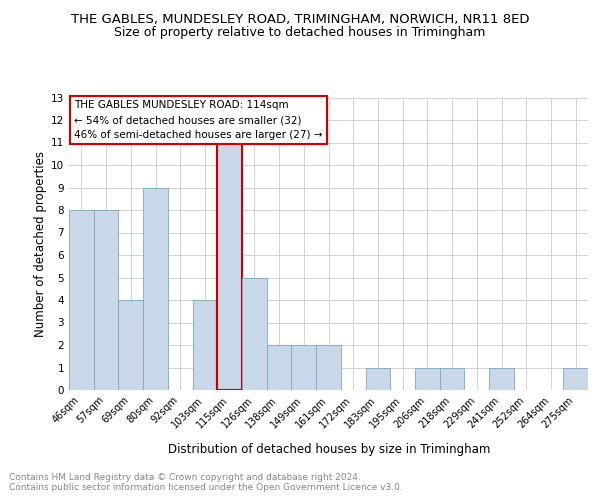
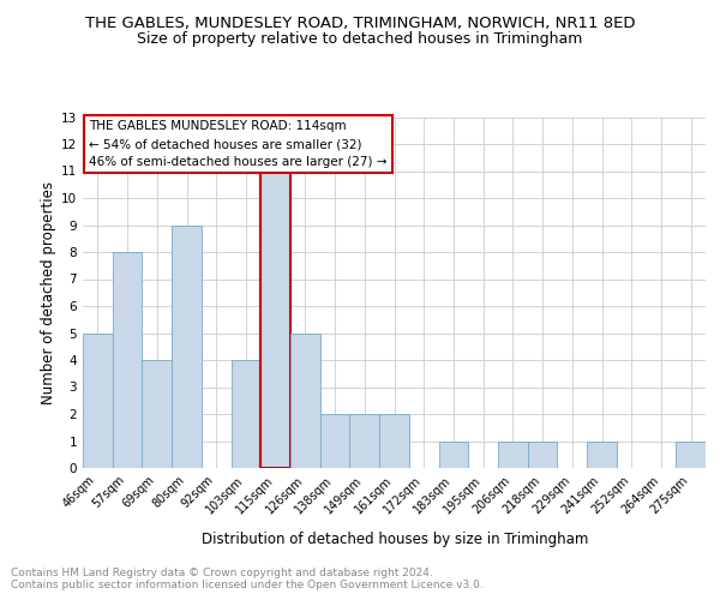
46sqm: 8 -> 5
